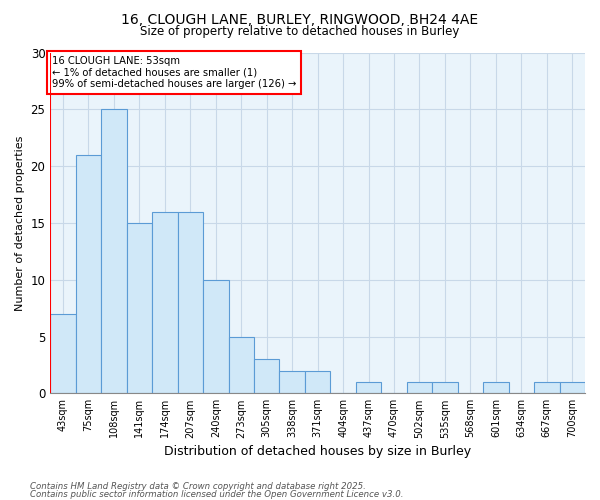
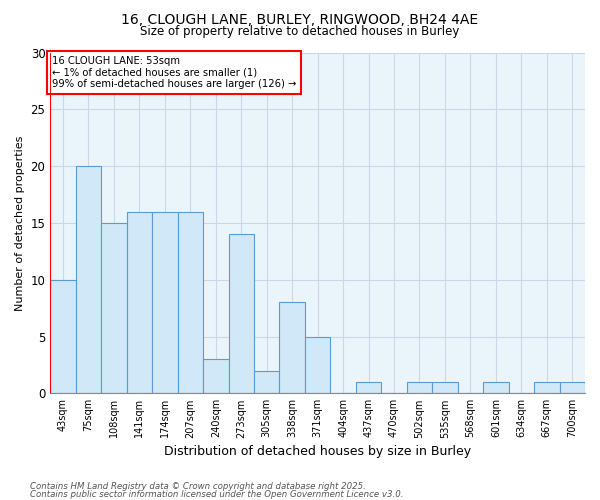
43sqm: 7 -> 10
75sqm: 21 -> 20
108sqm: 25 -> 15
141sqm: 15 -> 16
240sqm: 10 -> 3
273sqm: 5 -> 14
305sqm: 3 -> 2
338sqm: 2 -> 8
371sqm: 2 -> 5
